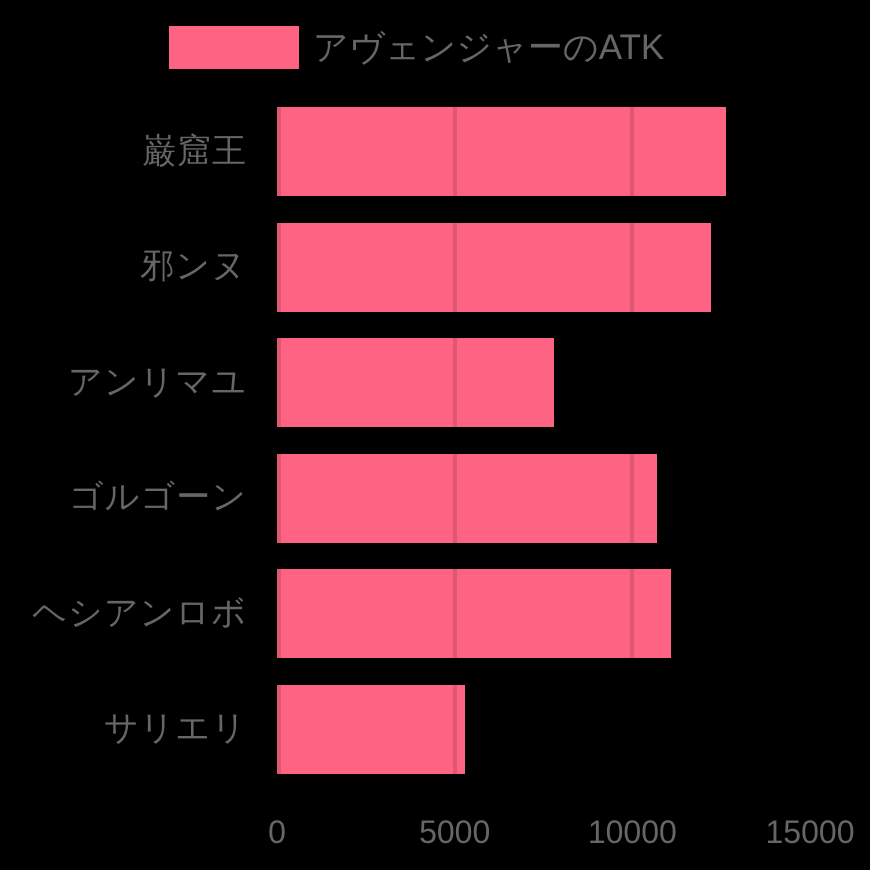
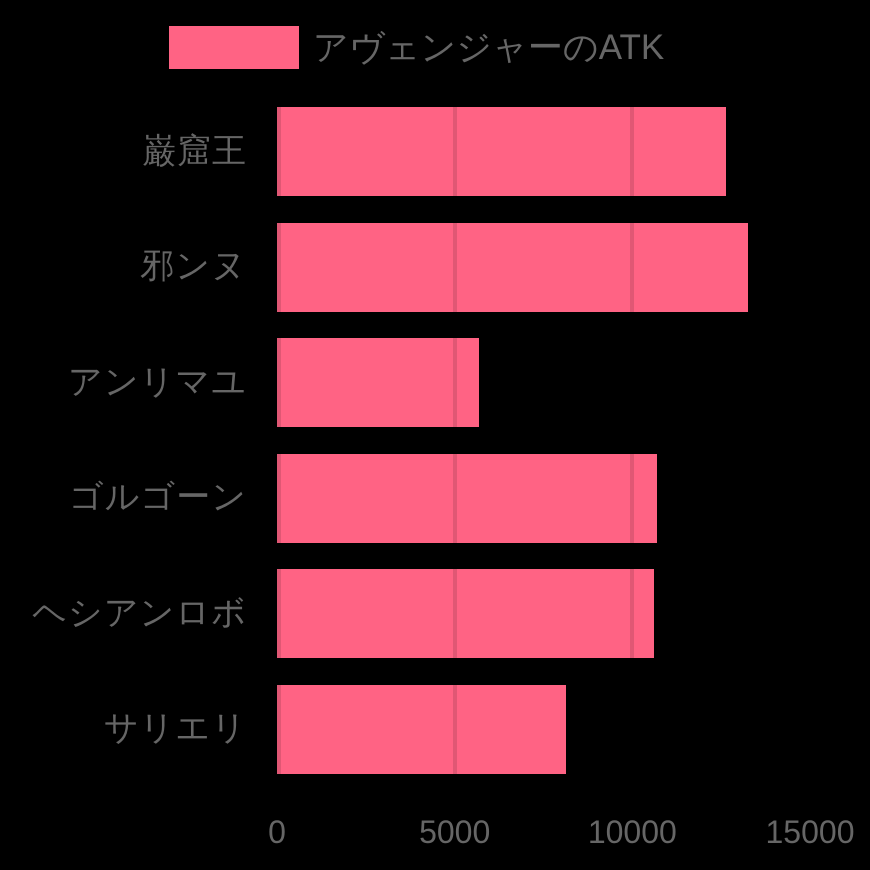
邪ンヌ: 12200 -> 13200
アンリマユ: 7800 -> 5700
ヘシアンロボ: 11100 -> 10600
サリエリ: 5300 -> 8100
